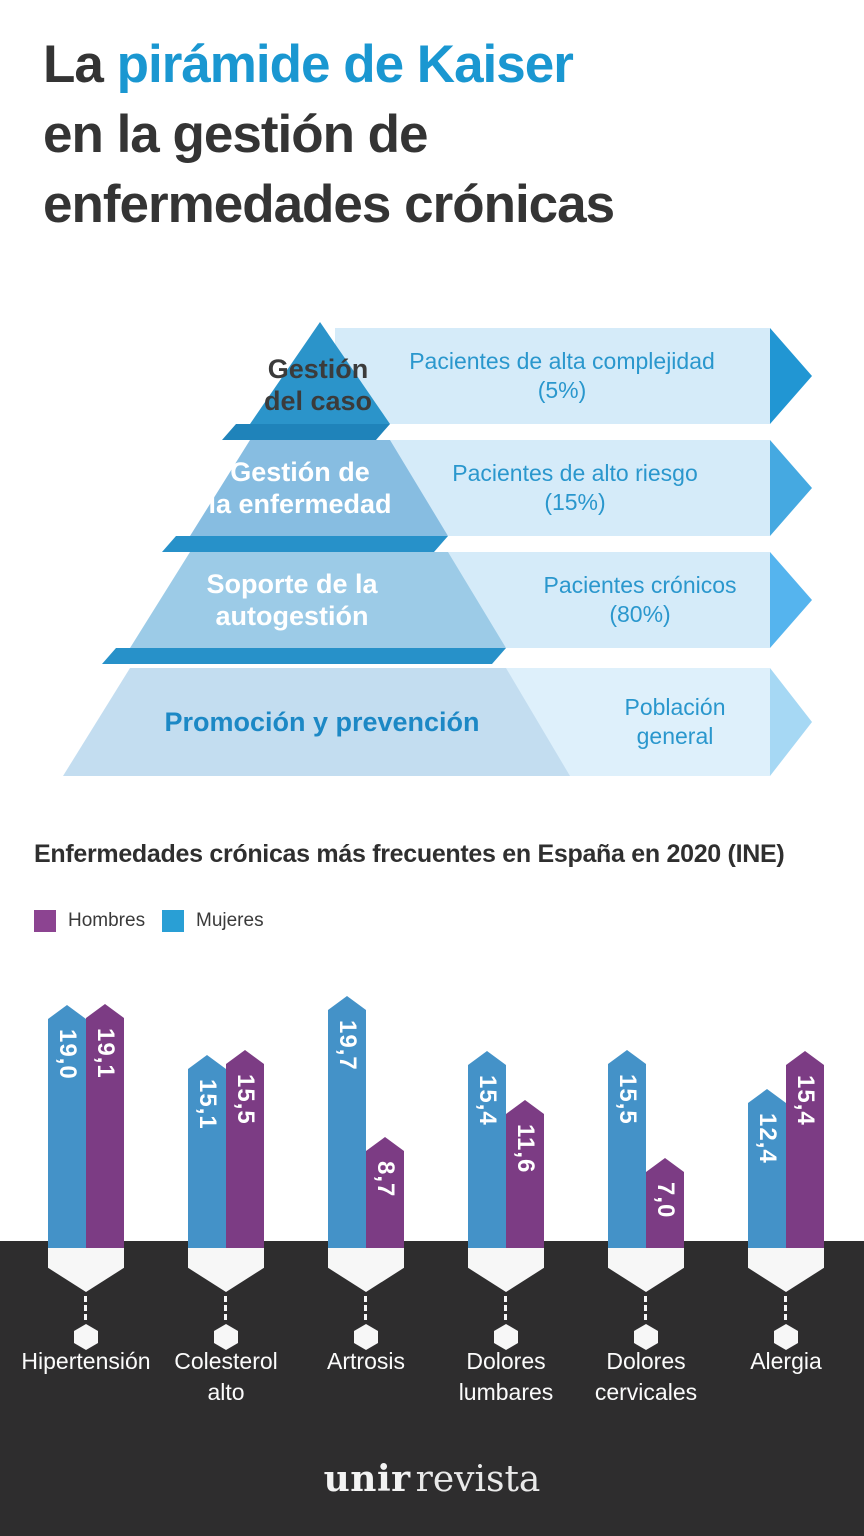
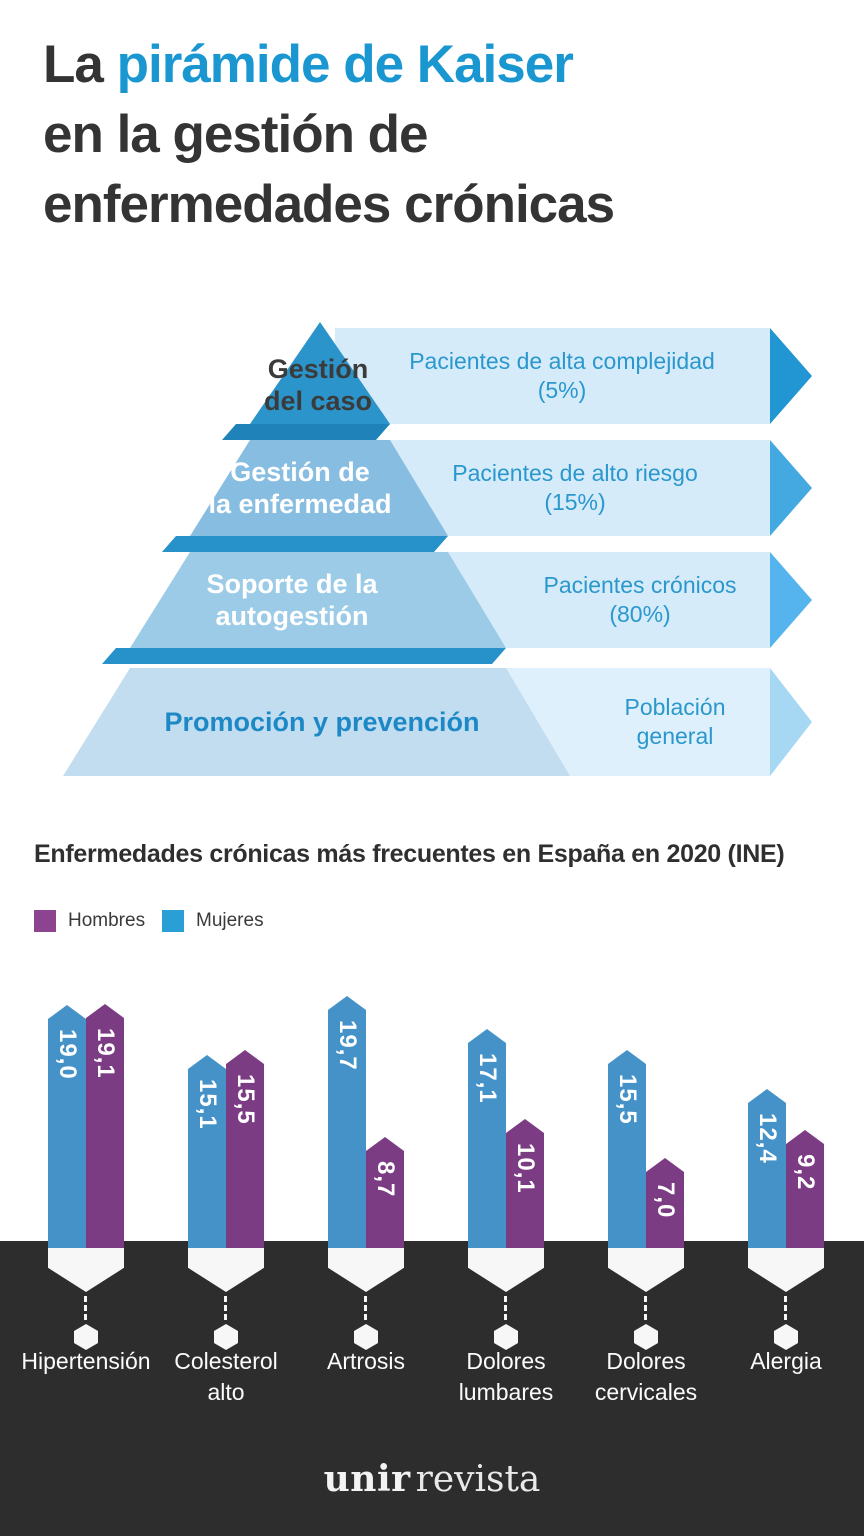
Mujeres/Dolores lumbares: 15,4 -> 17,1
Hombres/Dolores lumbares: 11,6 -> 10,1
Hombres/Alergia: 15,4 -> 9,2
